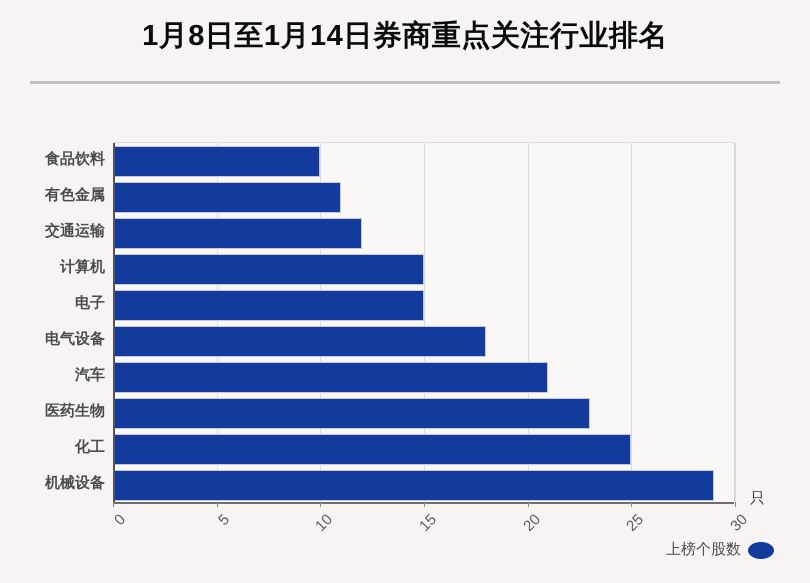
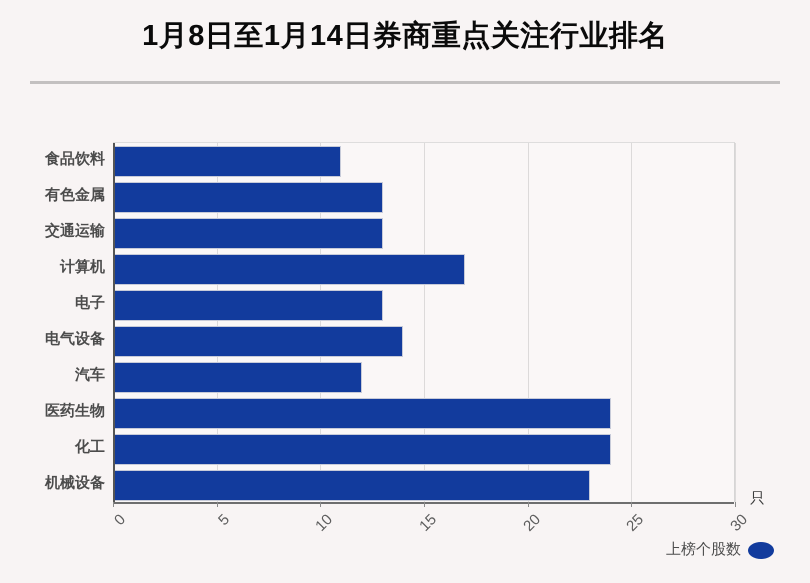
食品饮料: 10 -> 11
有色金属: 11 -> 13
交通运输: 12 -> 13
计算机: 15 -> 17
电子: 15 -> 13
电气设备: 18 -> 14
汽车: 21 -> 12
医药生物: 23 -> 24
化工: 25 -> 24
机械设备: 29 -> 23
